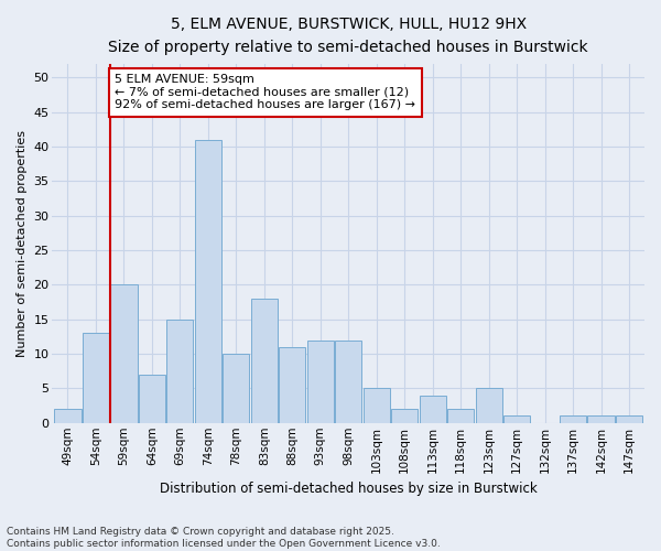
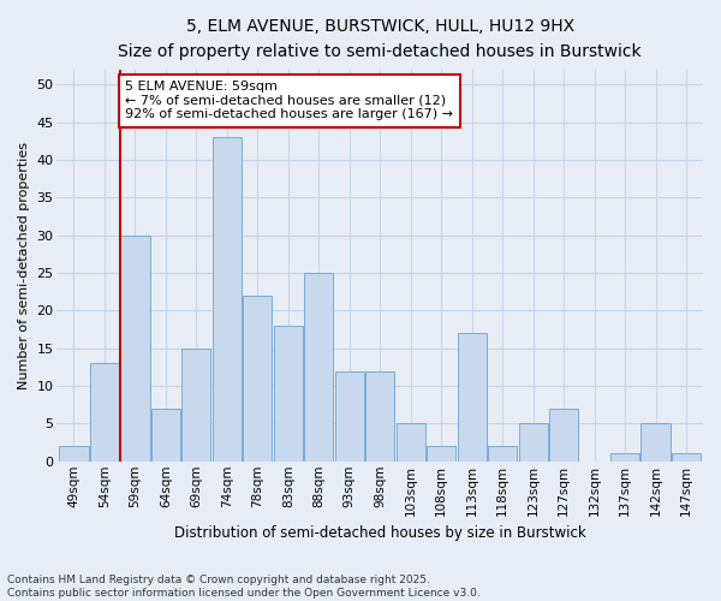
59sqm: 20 -> 30
74sqm: 41 -> 43
78sqm: 10 -> 22
88sqm: 11 -> 25
113sqm: 4 -> 17
127sqm: 1 -> 7
142sqm: 1 -> 5
